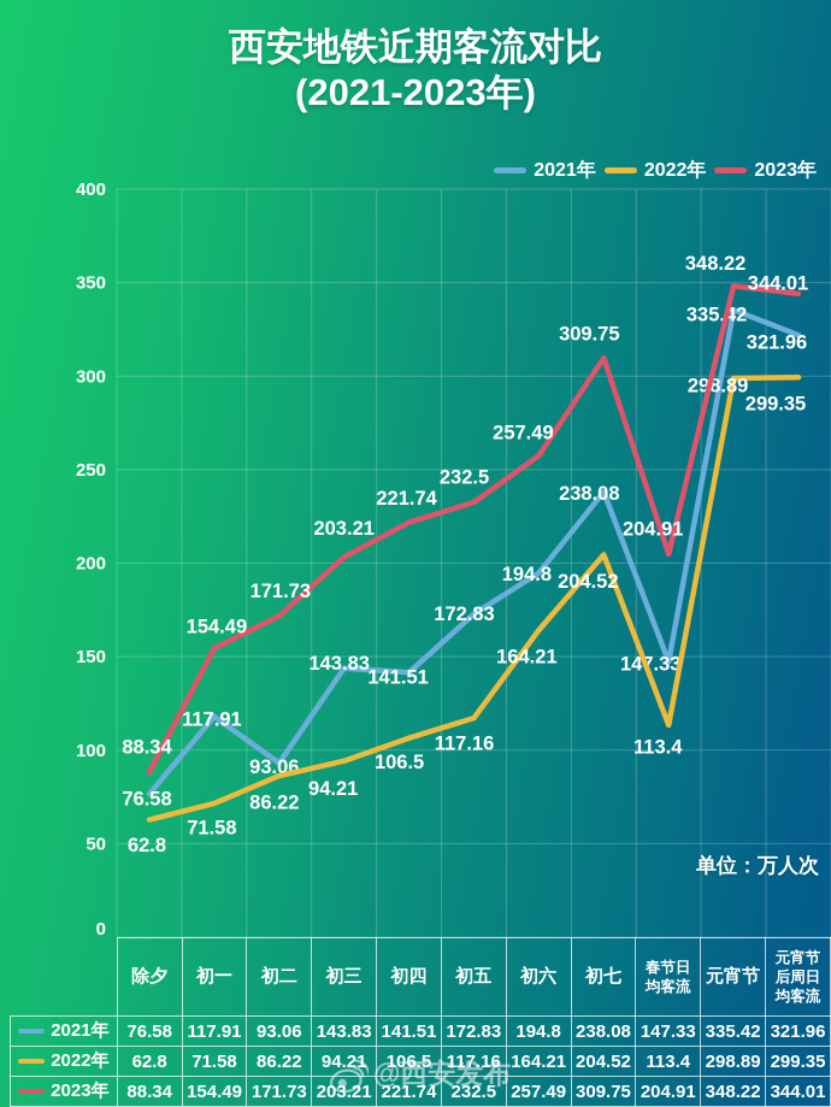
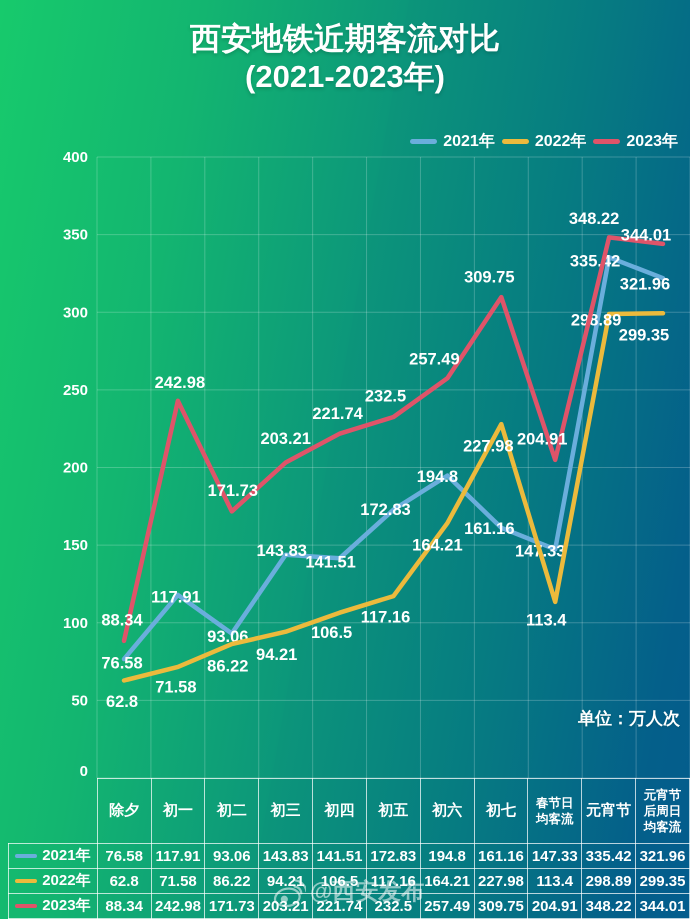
2023年/初一: 154.49 -> 242.98
2021年/初七: 238.08 -> 161.16
2022年/初七: 204.52 -> 227.98
